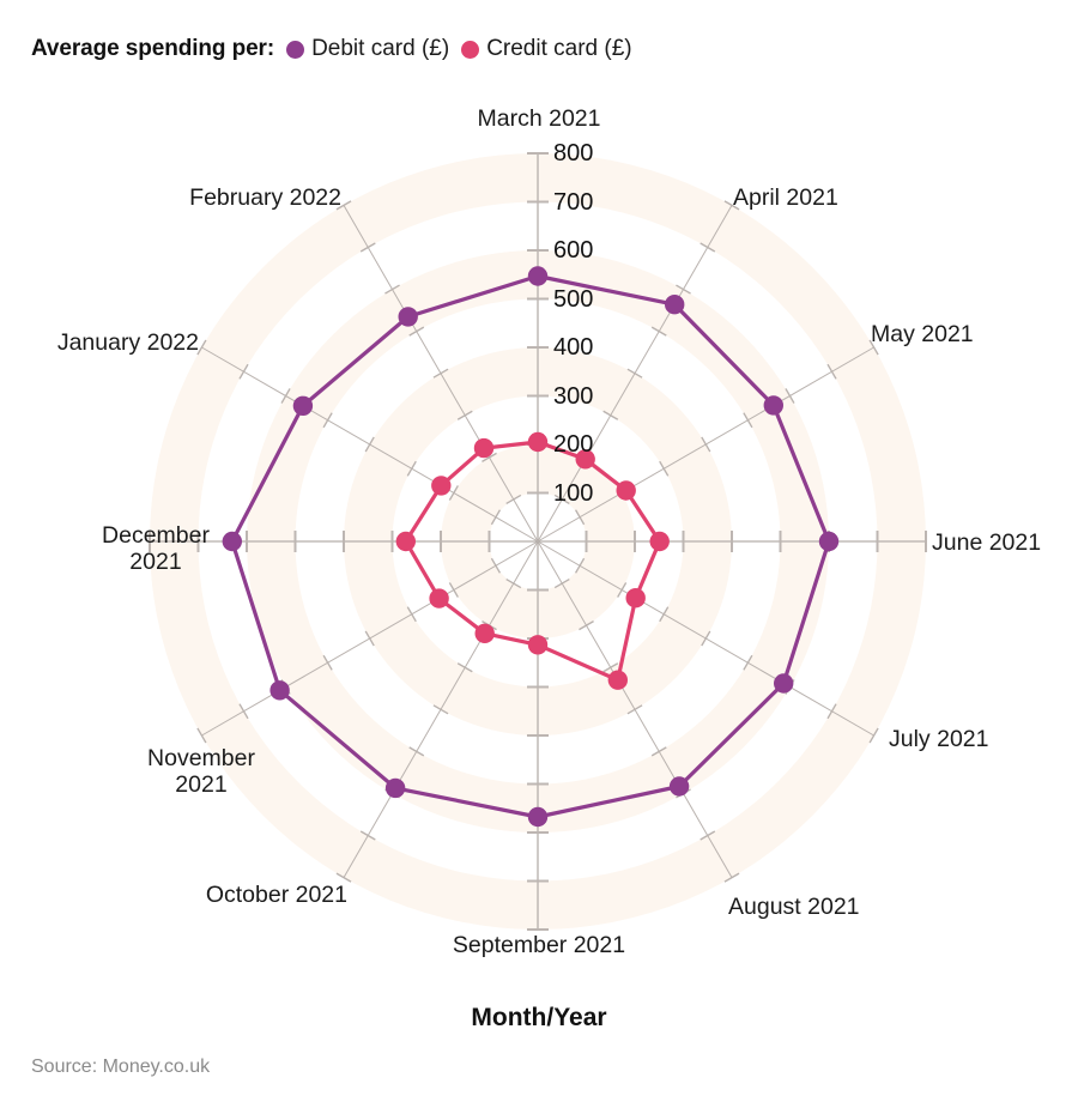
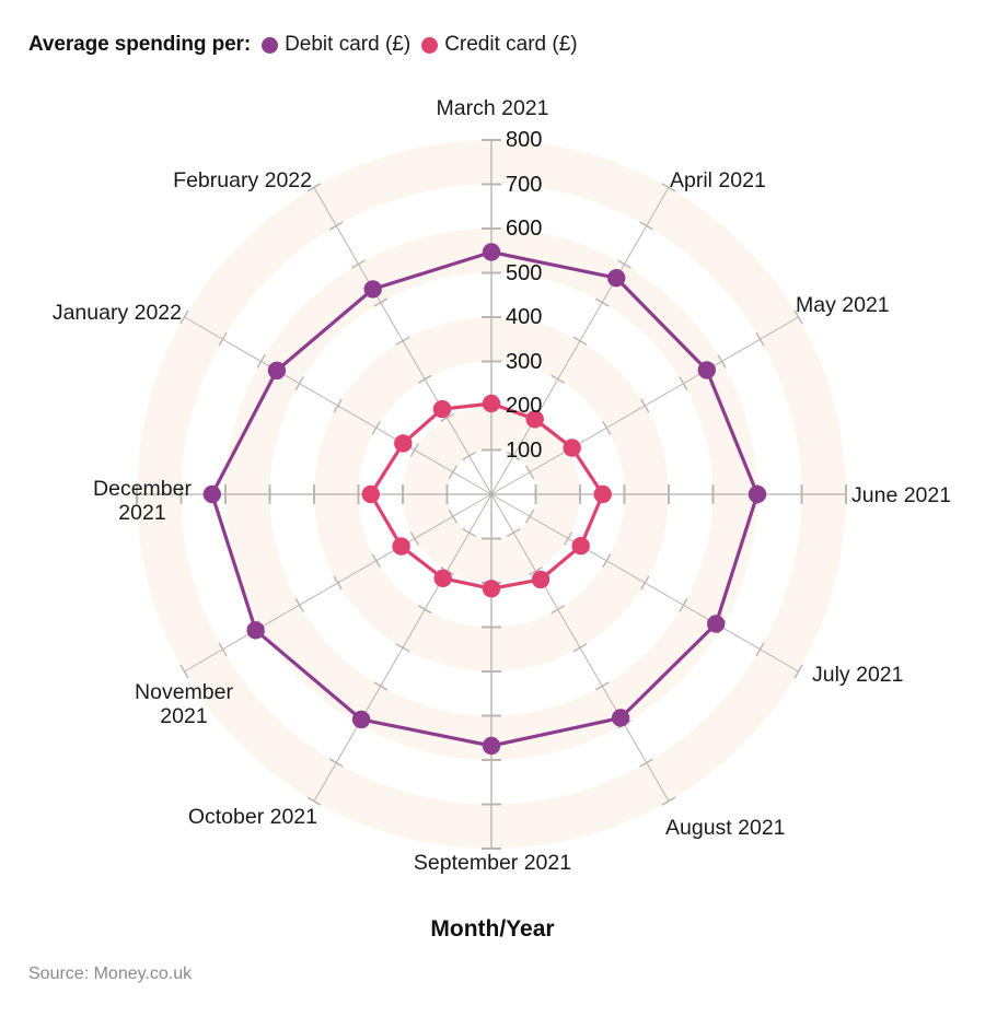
Credit card (£)/August 2021: 330 -> 220
